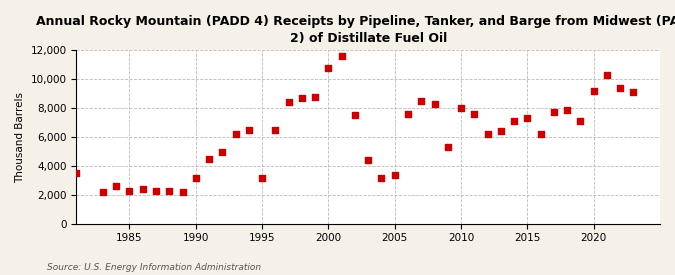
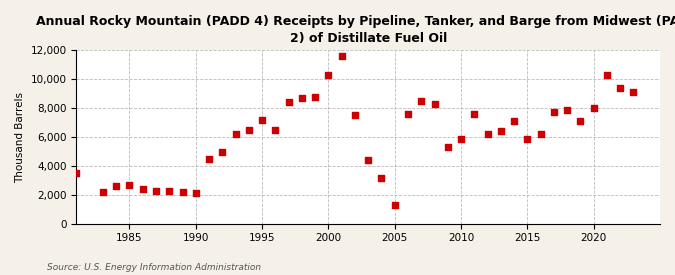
1985: 2,300 -> 2,700
1990: 3,200 -> 2,100
1995: 3,200 -> 7,200
2000: 10,800 -> 10,300
2005: 3,400 -> 1,300
2010: 8,000 -> 5,900
2015: 7,300 -> 5,900
2020: 9,200 -> 8,000
